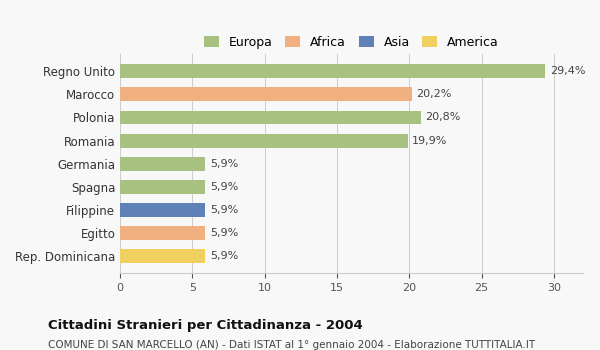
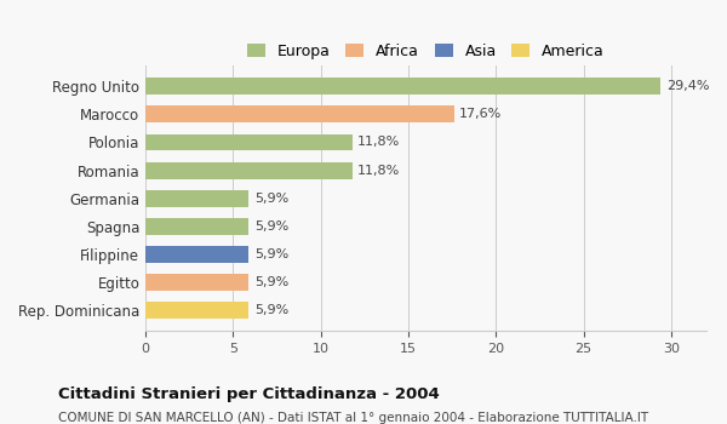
Marocco: 20,2% -> 17,6%
Polonia: 20,8% -> 11,8%
Romania: 19,9% -> 11,8%
